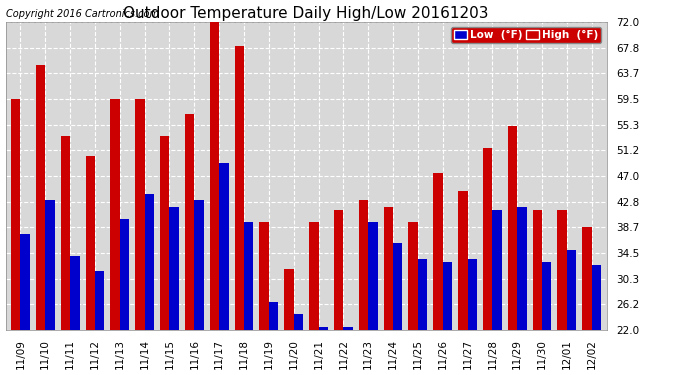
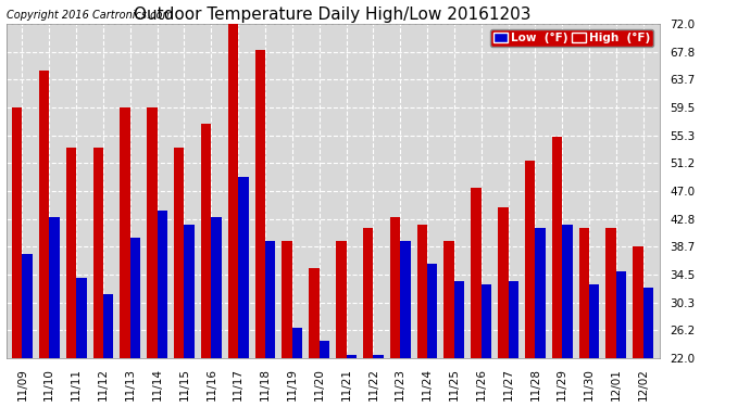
High (°F)/11/12: 50.2 -> 53.5
High (°F)/11/20: 31.8 -> 35.5
